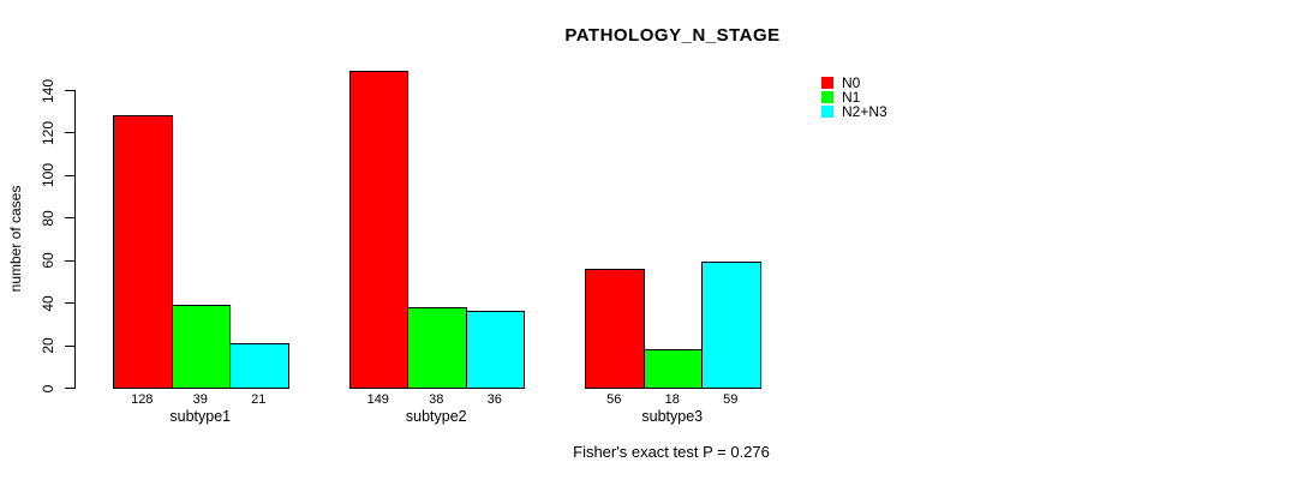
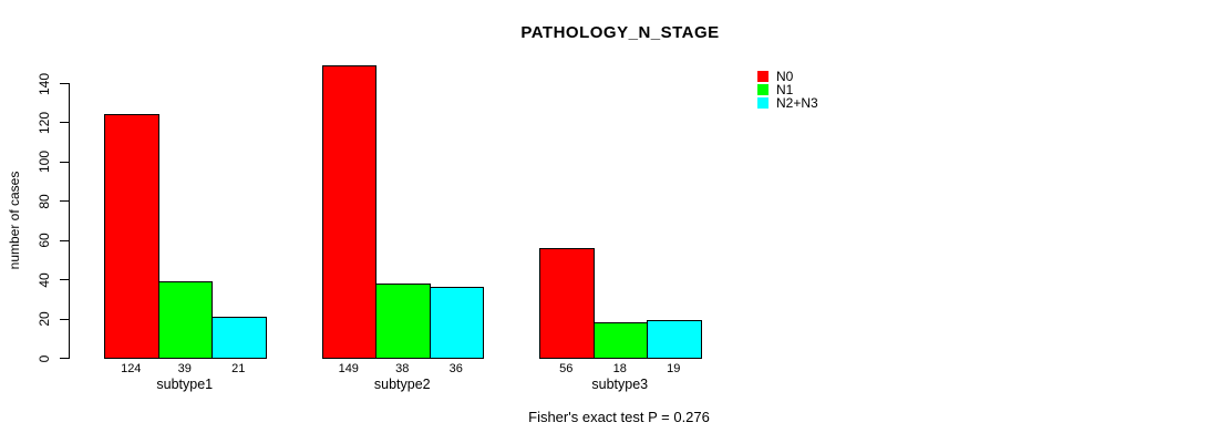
N0/subtype1: 128 -> 124
N2+N3/subtype3: 59 -> 19
